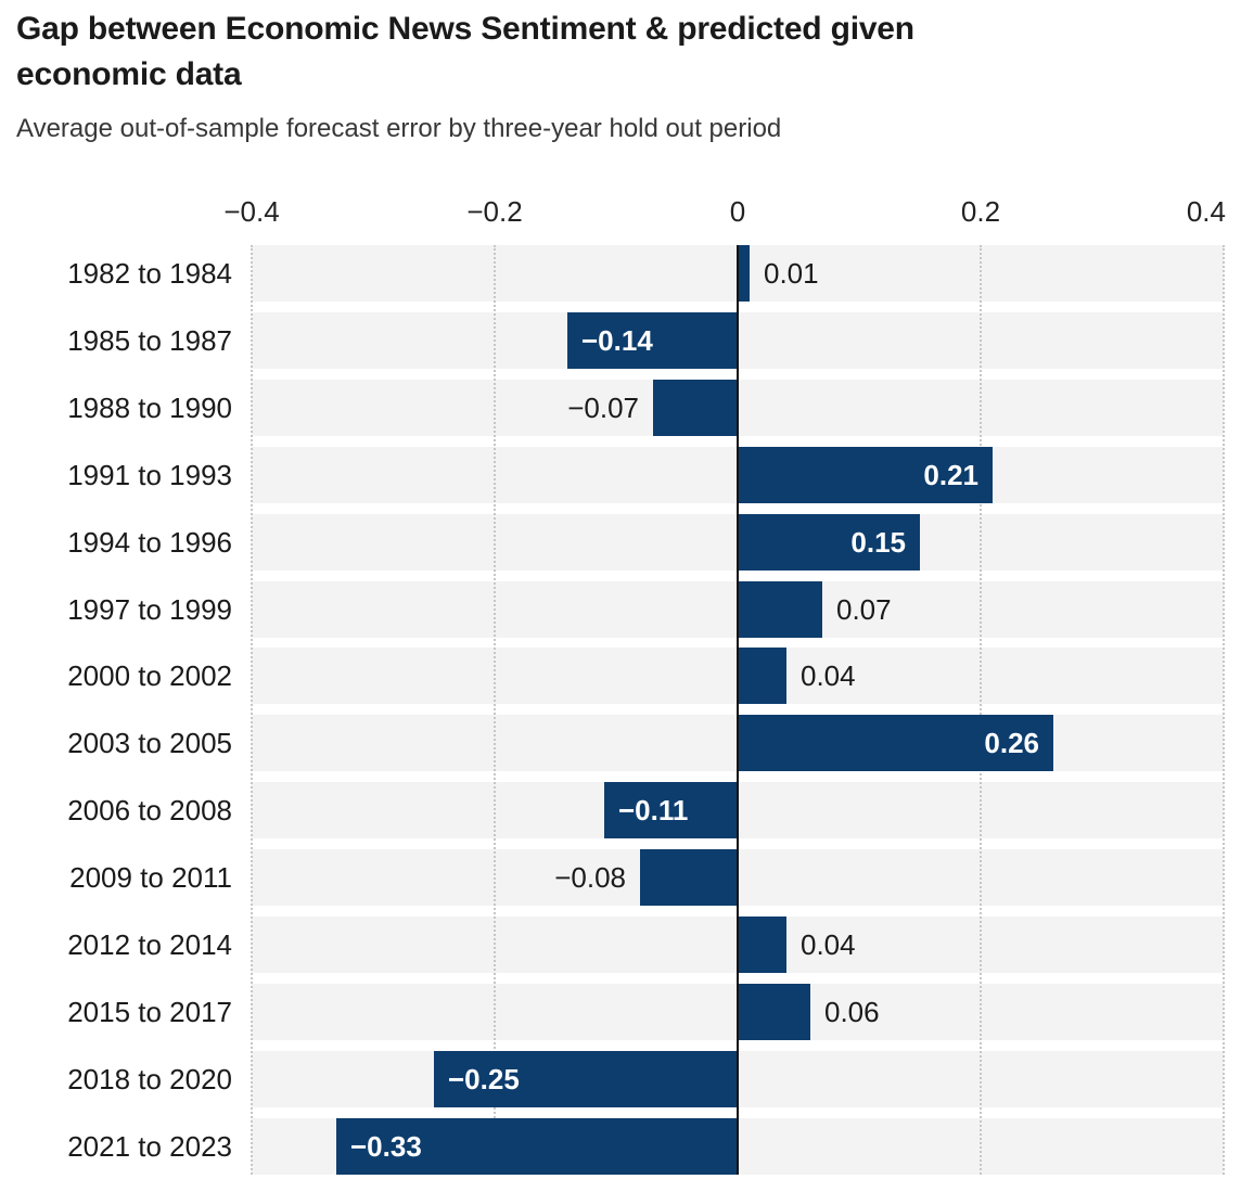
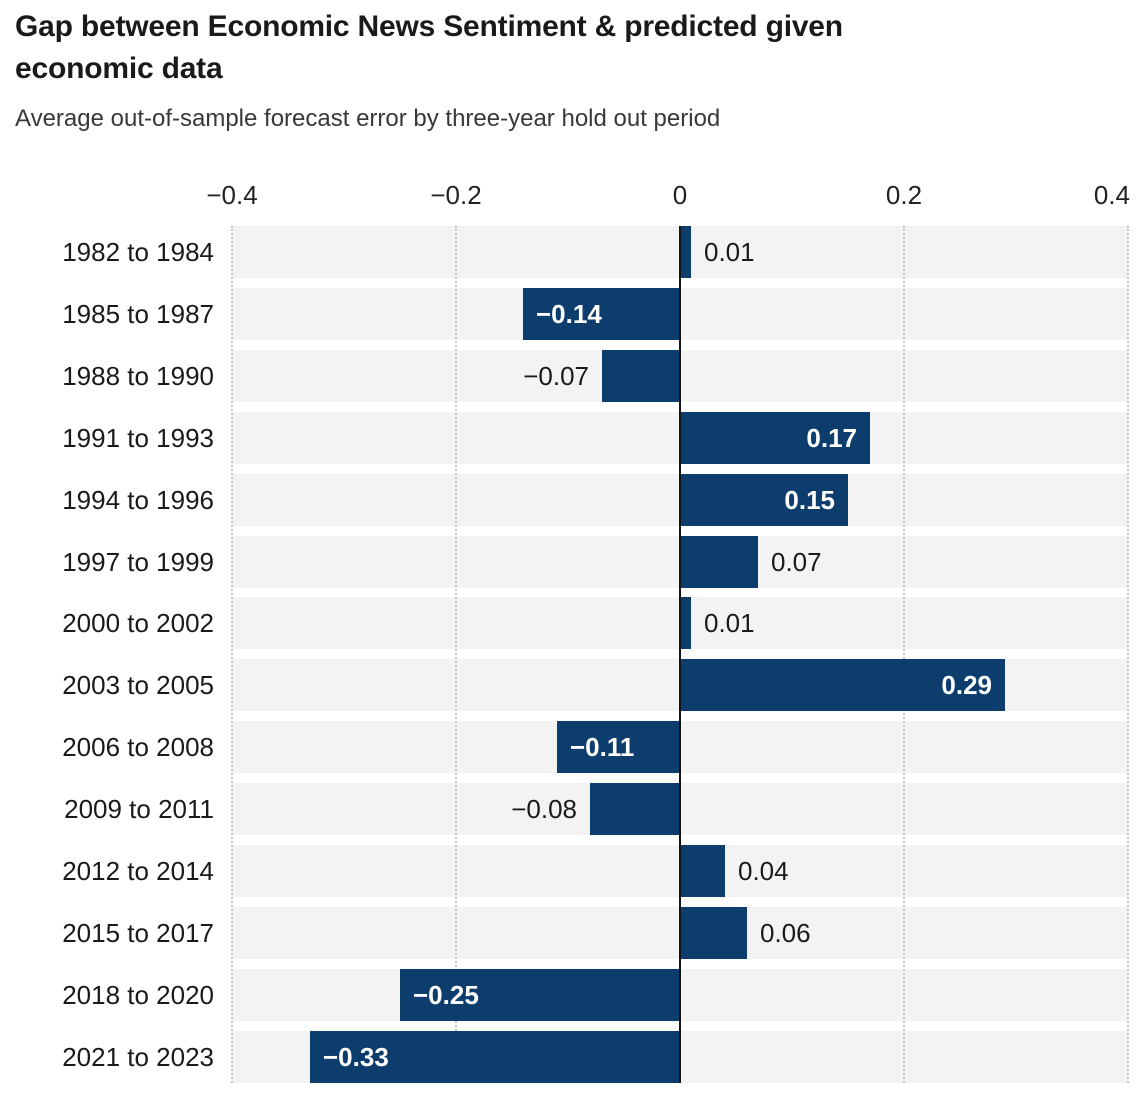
1991 to 1993: 0.21 -> 0.17
2000 to 2002: 0.04 -> 0.01
2003 to 2005: 0.26 -> 0.29
